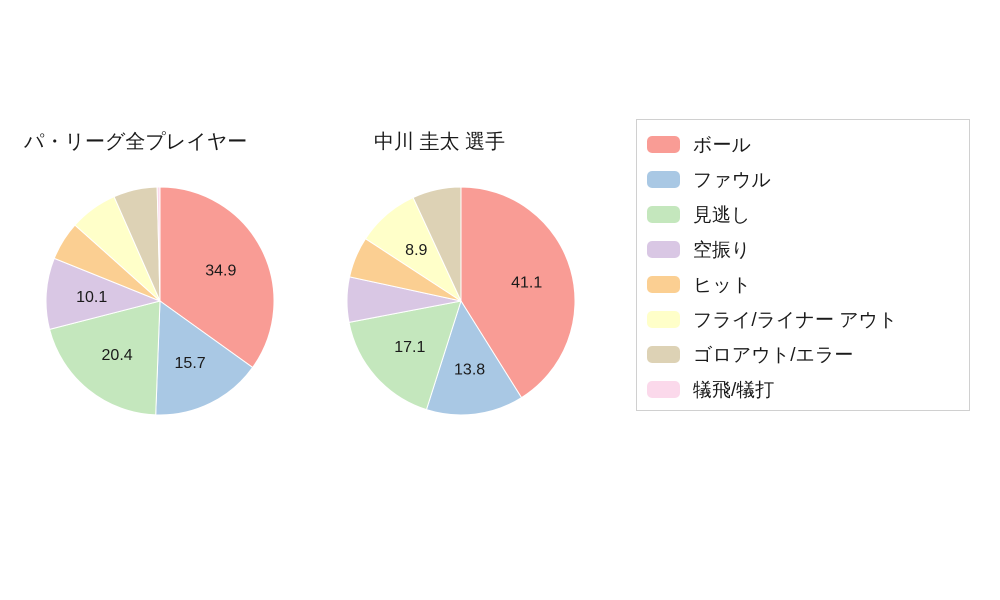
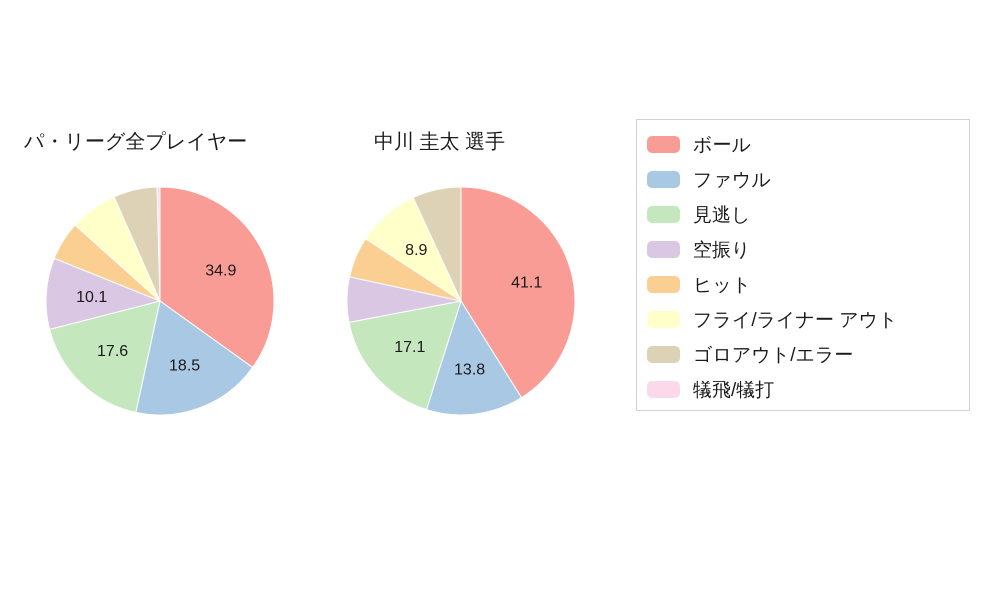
パ・リーグ全プレイヤー/ファウル: 15.7 -> 18.5
パ・リーグ全プレイヤー/見逃し: 20.4 -> 17.6
